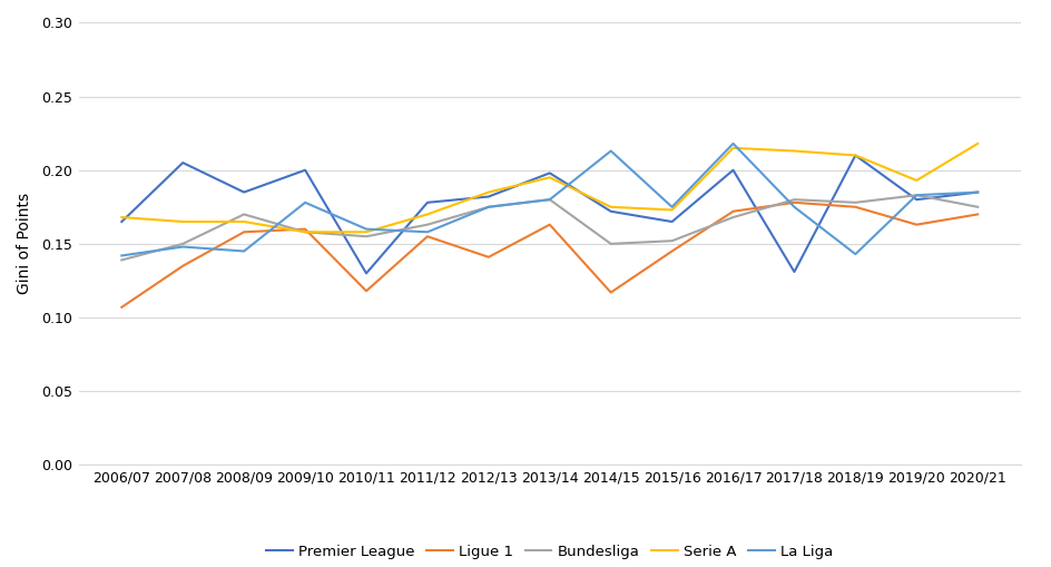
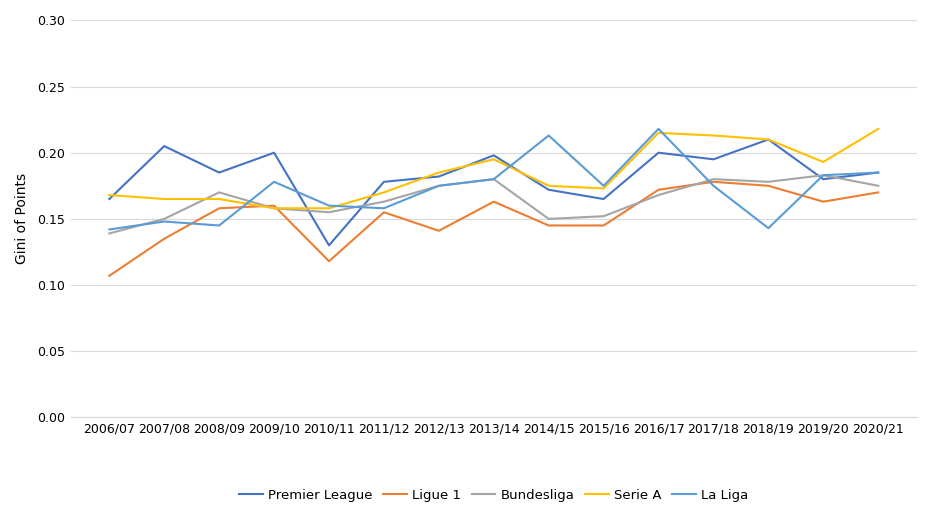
Ligue 1/2014/15: 0.117 -> 0.145
Premier League/2017/18: 0.131 -> 0.195
